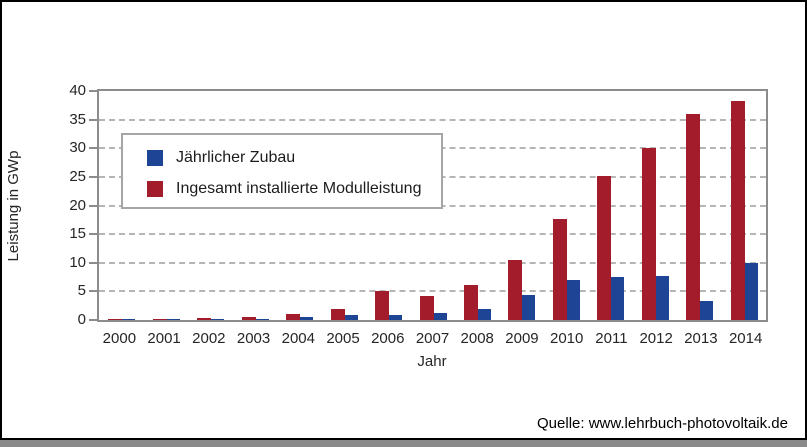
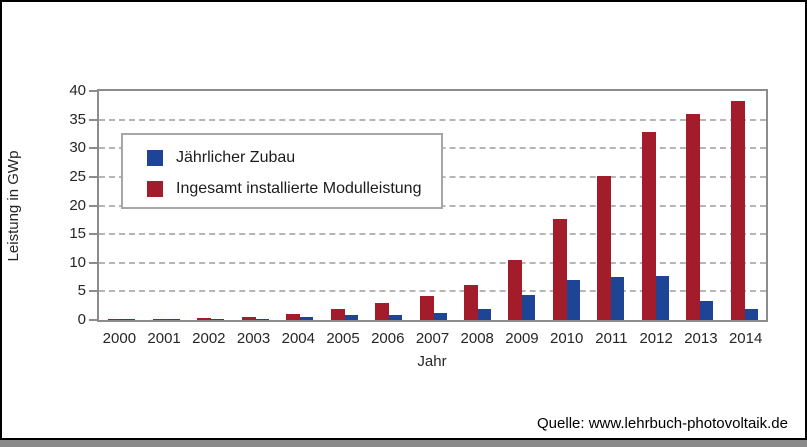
Ingesamt installierte Modulleistung/2006: 5 -> 3
Ingesamt installierte Modulleistung/2012: 30 -> 33
Jährlicher Zubau/2014: 10 -> 2
